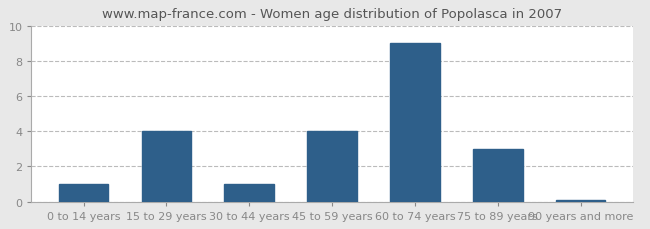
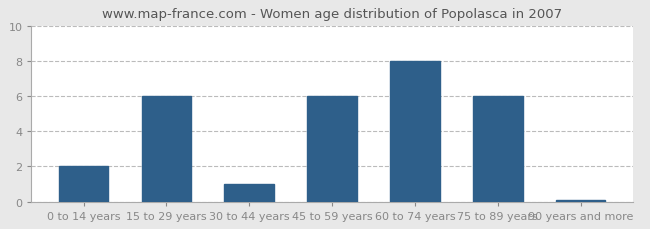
0 to 14 years: 1.0 -> 2.0
15 to 29 years: 4.0 -> 6.0
45 to 59 years: 4.0 -> 6.0
60 to 74 years: 9.0 -> 8.0
75 to 89 years: 3.0 -> 6.0
